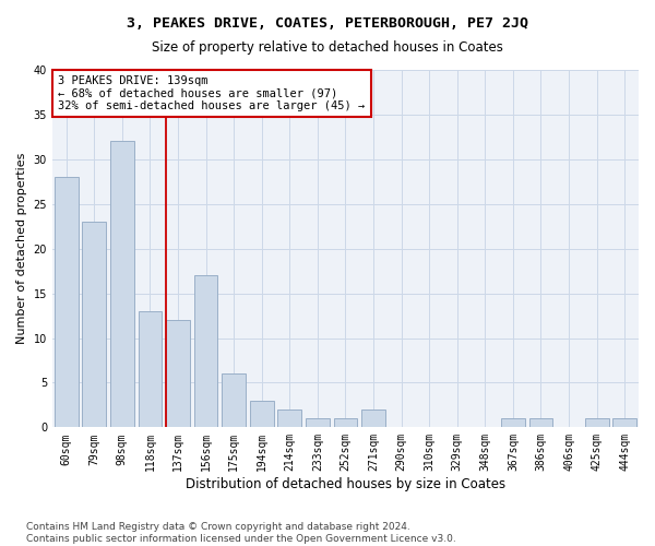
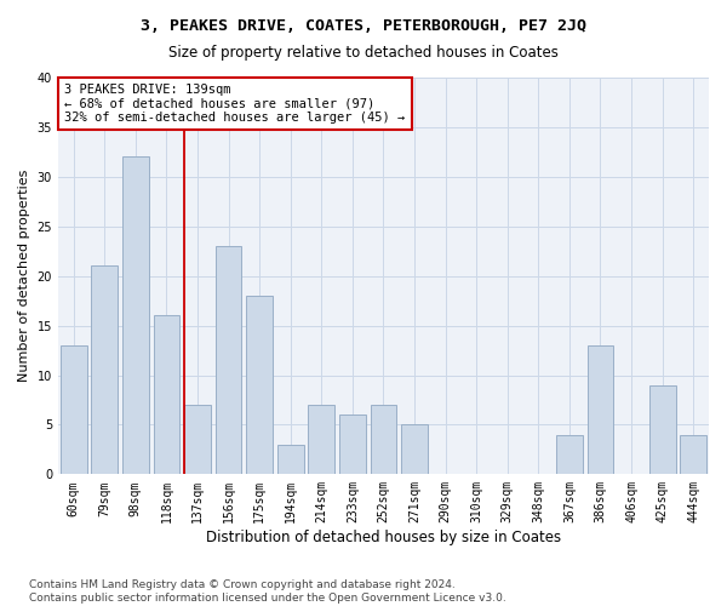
60sqm: 28 -> 13
79sqm: 23 -> 21
118sqm: 13 -> 16
137sqm: 12 -> 7
156sqm: 17 -> 23
175sqm: 6 -> 18
214sqm: 2 -> 7
233sqm: 1 -> 6
252sqm: 1 -> 7
271sqm: 2 -> 5
367sqm: 1 -> 4
386sqm: 1 -> 13
425sqm: 1 -> 9
444sqm: 1 -> 4
